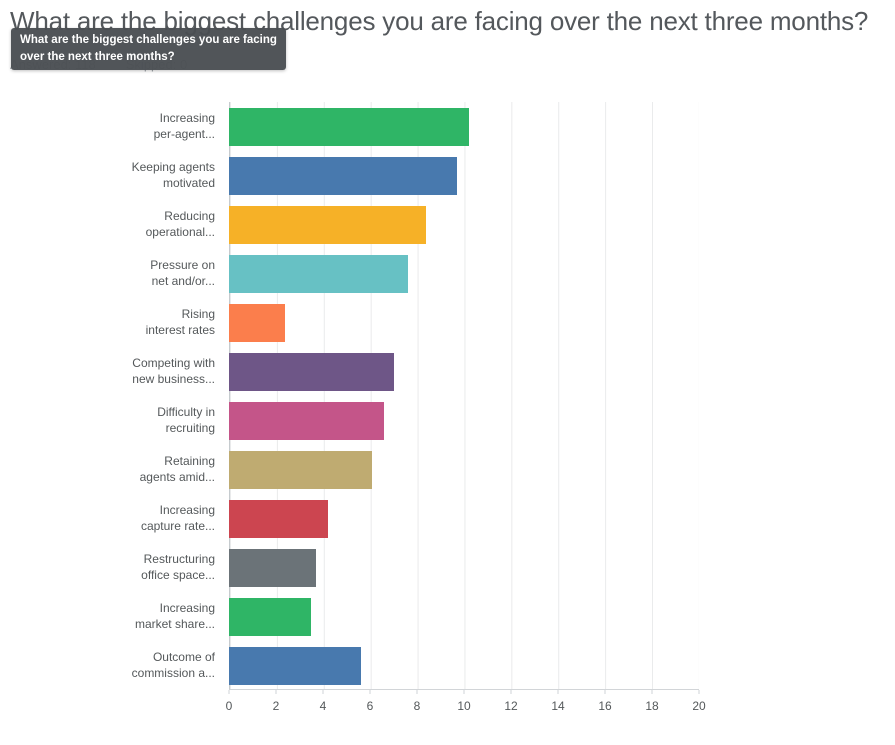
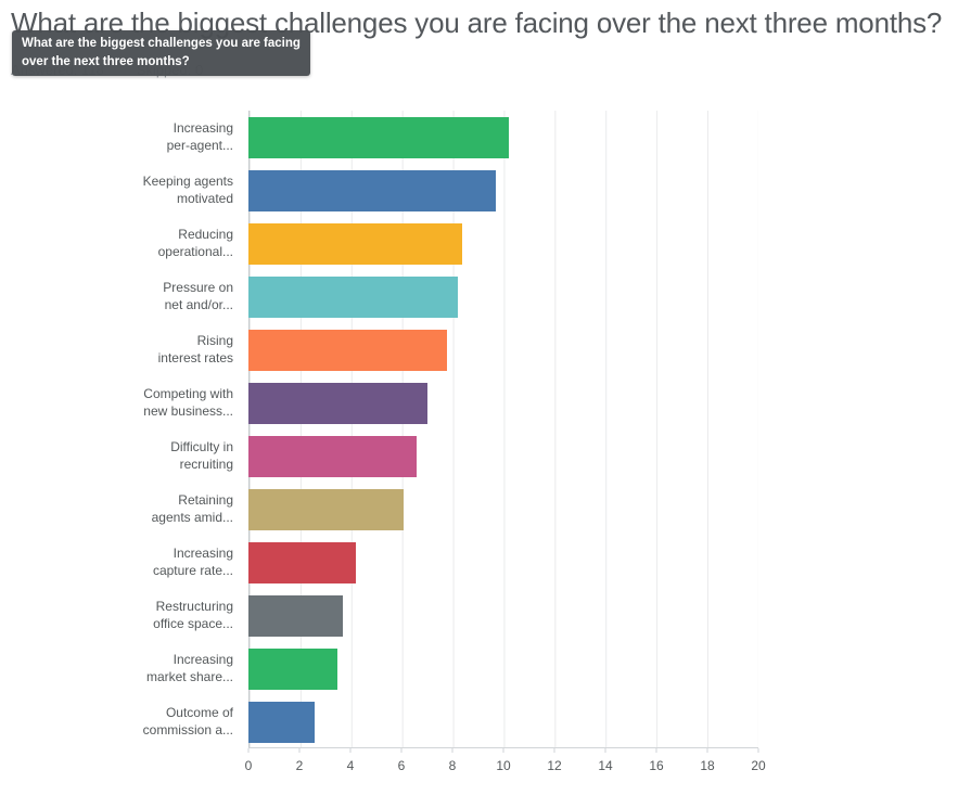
Pressure on net and/or...: 7.6 -> 8.2
Rising interest rates: 2.4 -> 7.8
Outcome of commission a...: 5.6 -> 2.6
